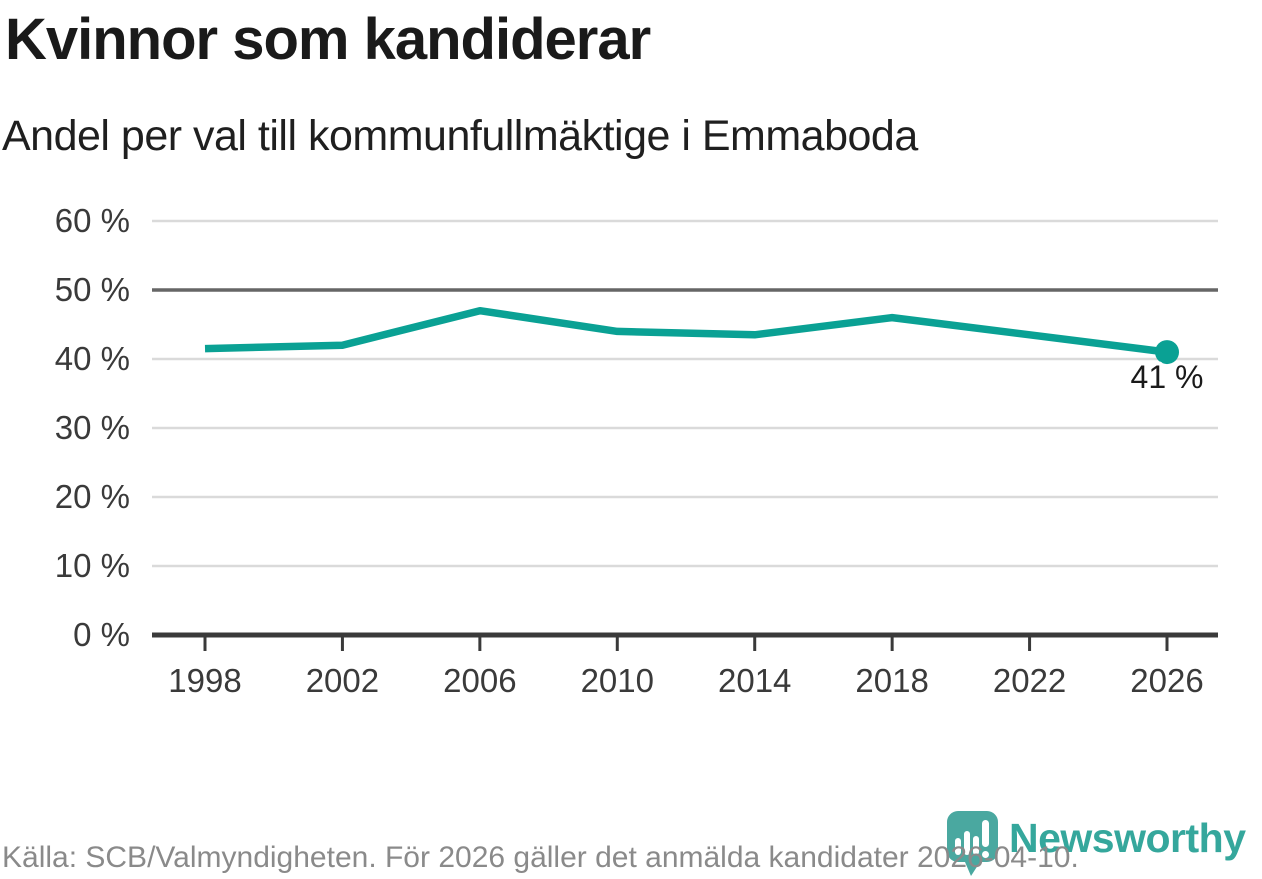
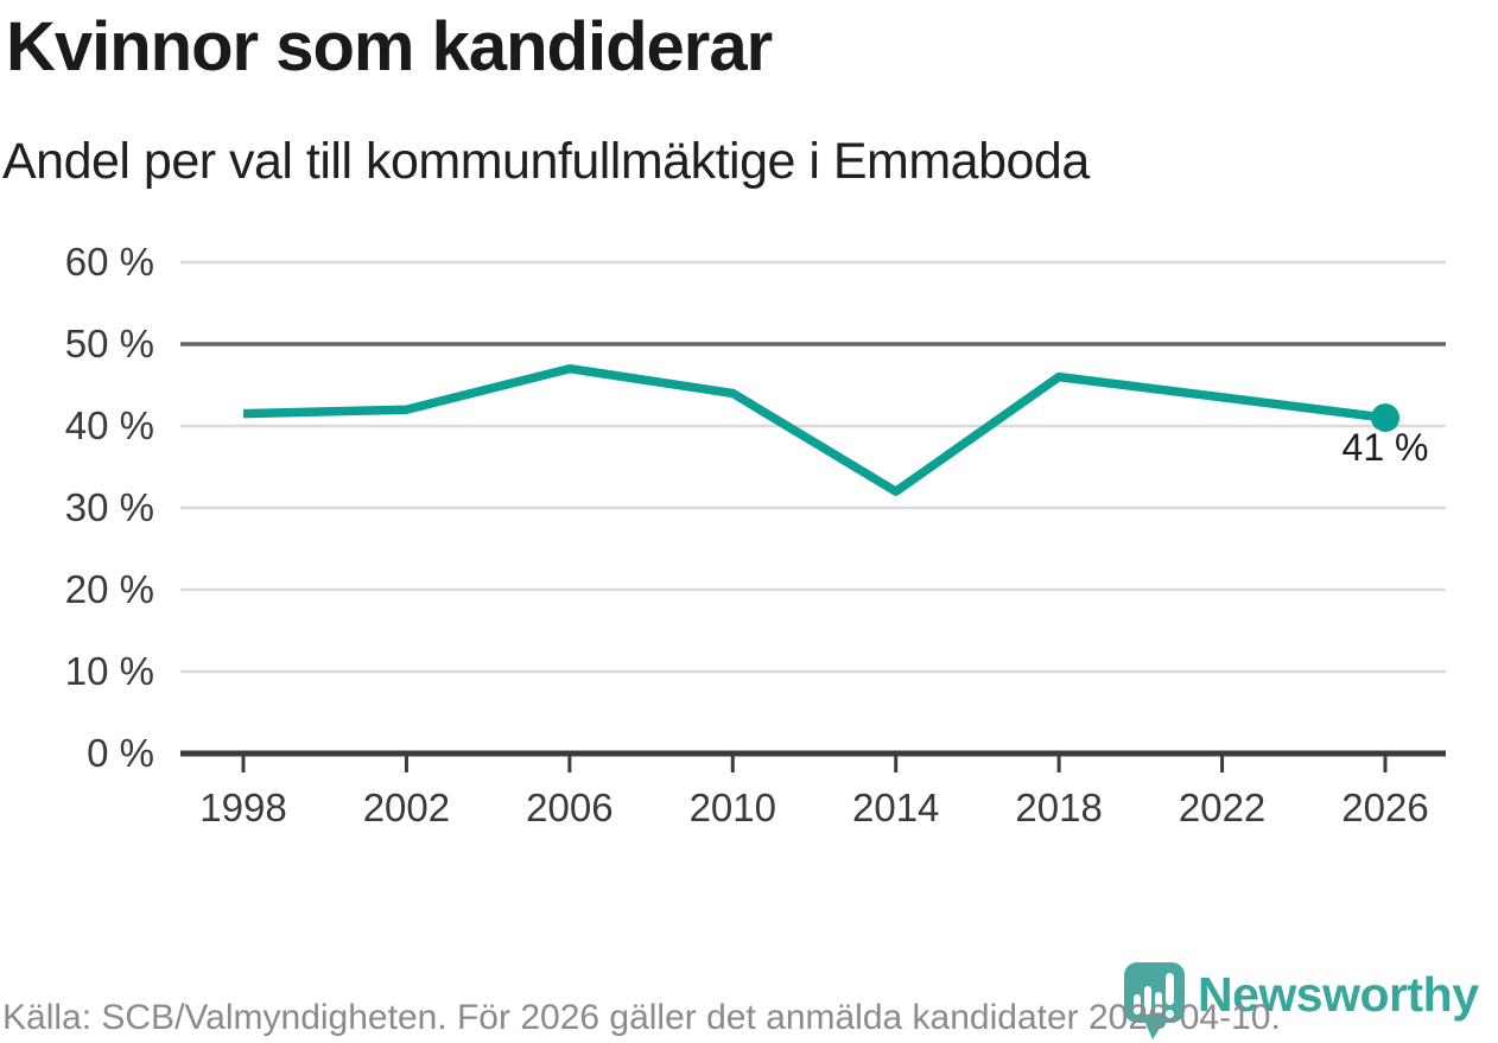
2014: 44% -> 32%
